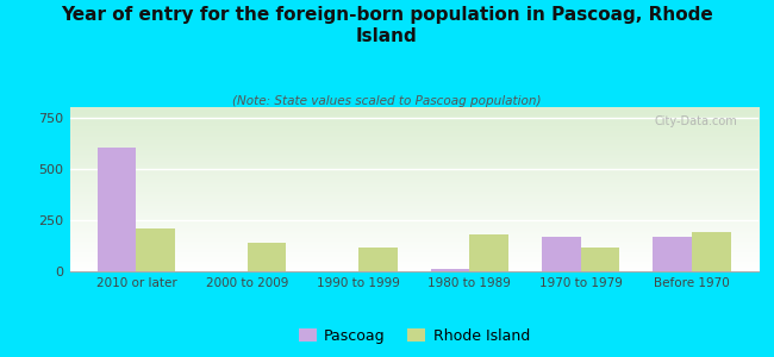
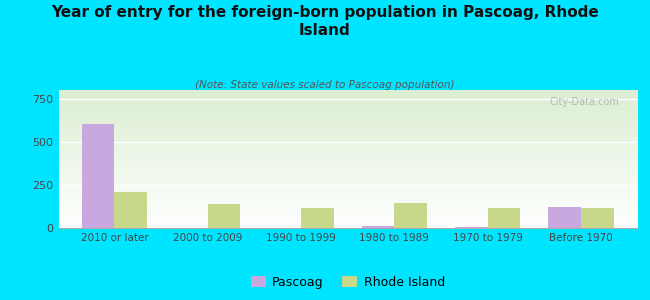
Rhode Island/1980 to 1989: 180 -> 140
Pascoag/1970 to 1979: 170 -> 10
Pascoag/Before 1970: 170 -> 120
Rhode Island/Before 1970: 190 -> 120
